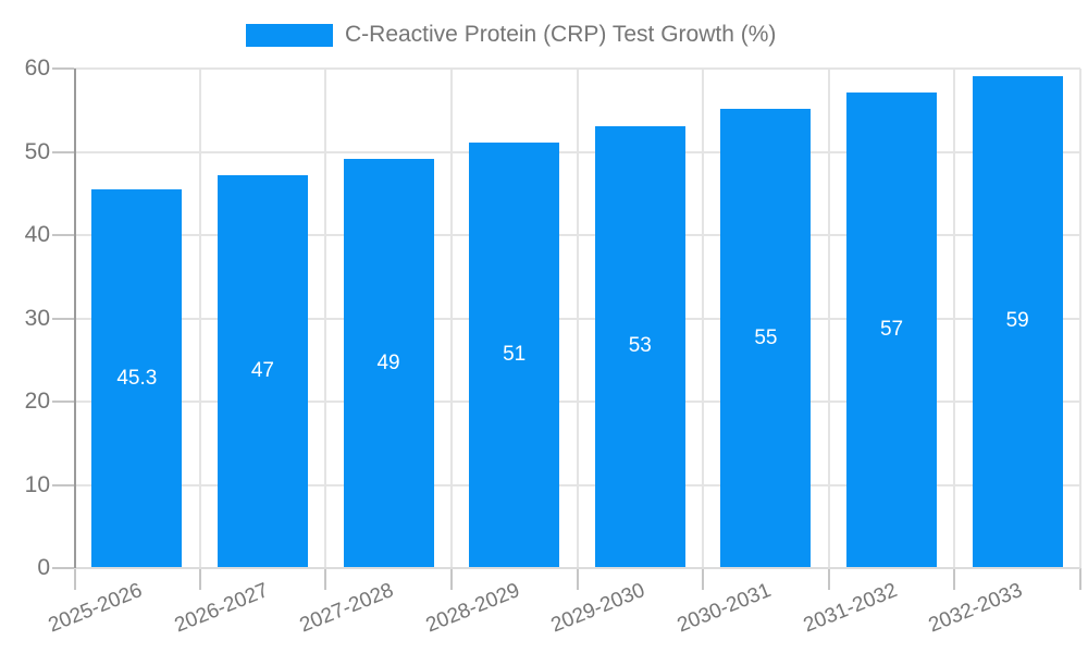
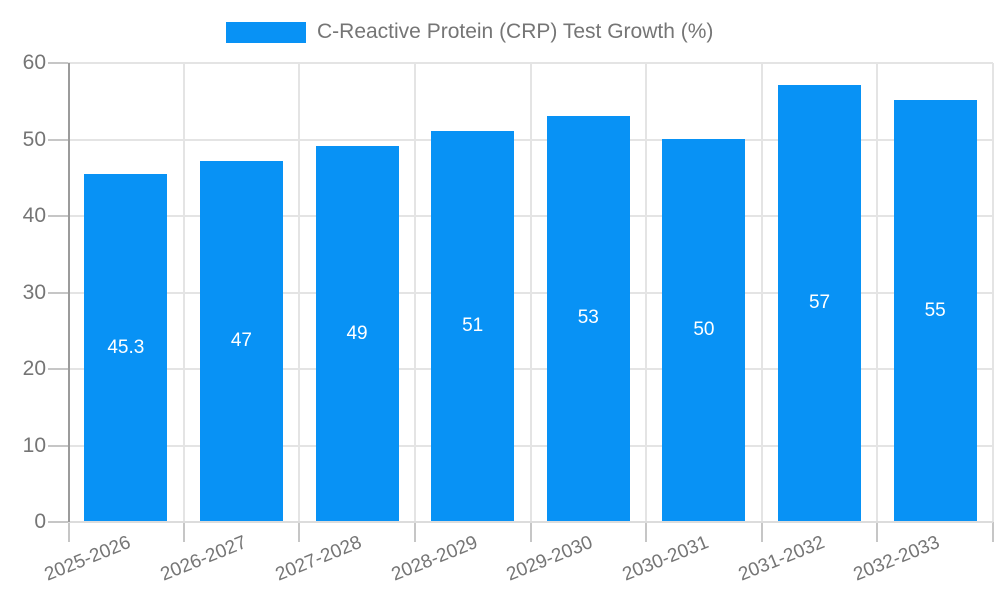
2030-2031: 55 -> 50
2032-2033: 59 -> 55
